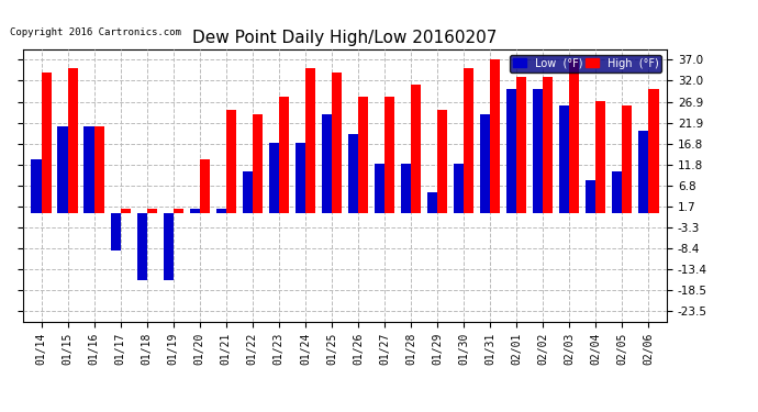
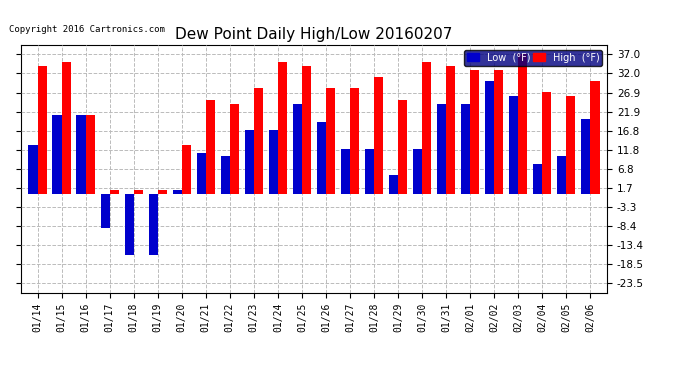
Low (°F)/01/21: 1 -> 11
High (°F)/01/31: 37 -> 34
Low (°F)/02/01: 30 -> 24
